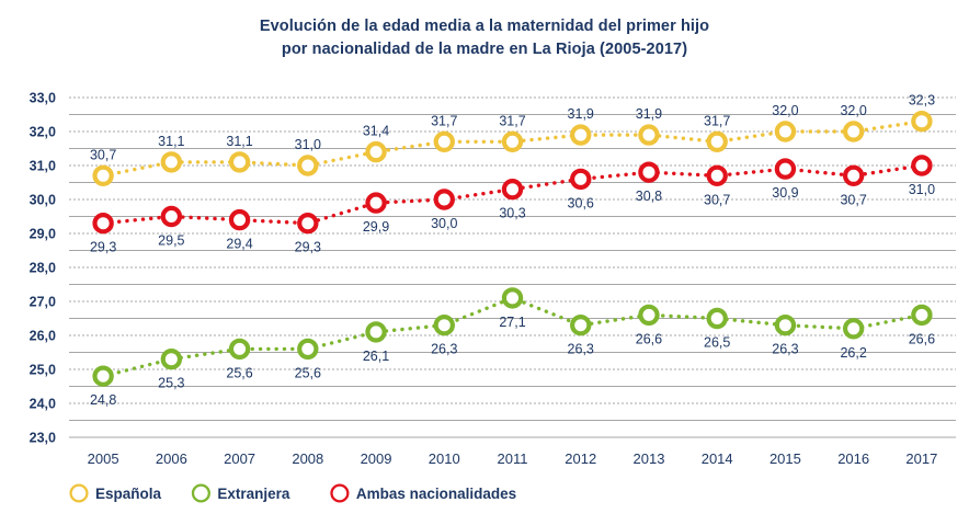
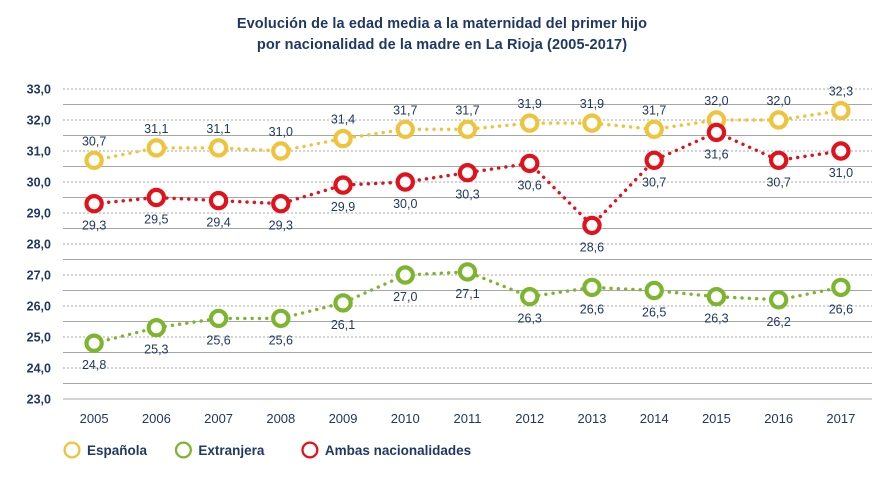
Extranjera/2010: 26,3 -> 27,0
Ambas nacionalidades/2013: 30,8 -> 28,6
Ambas nacionalidades/2015: 30,9 -> 31,6
